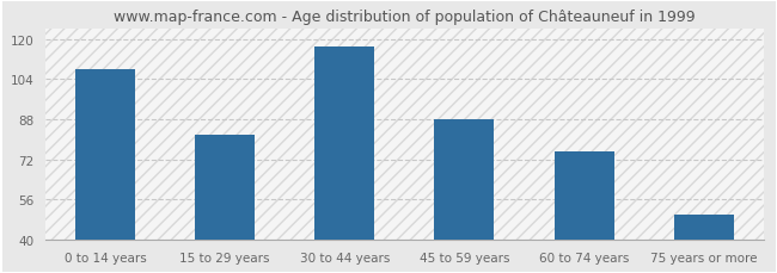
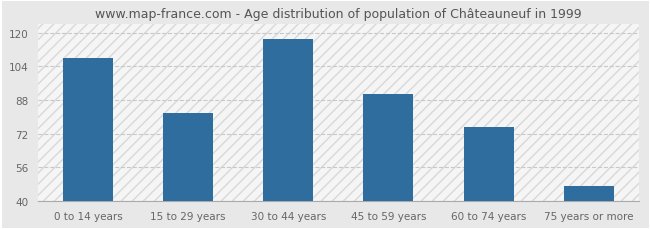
45 to 59 years: 88 -> 91
75 years or more: 50 -> 47
